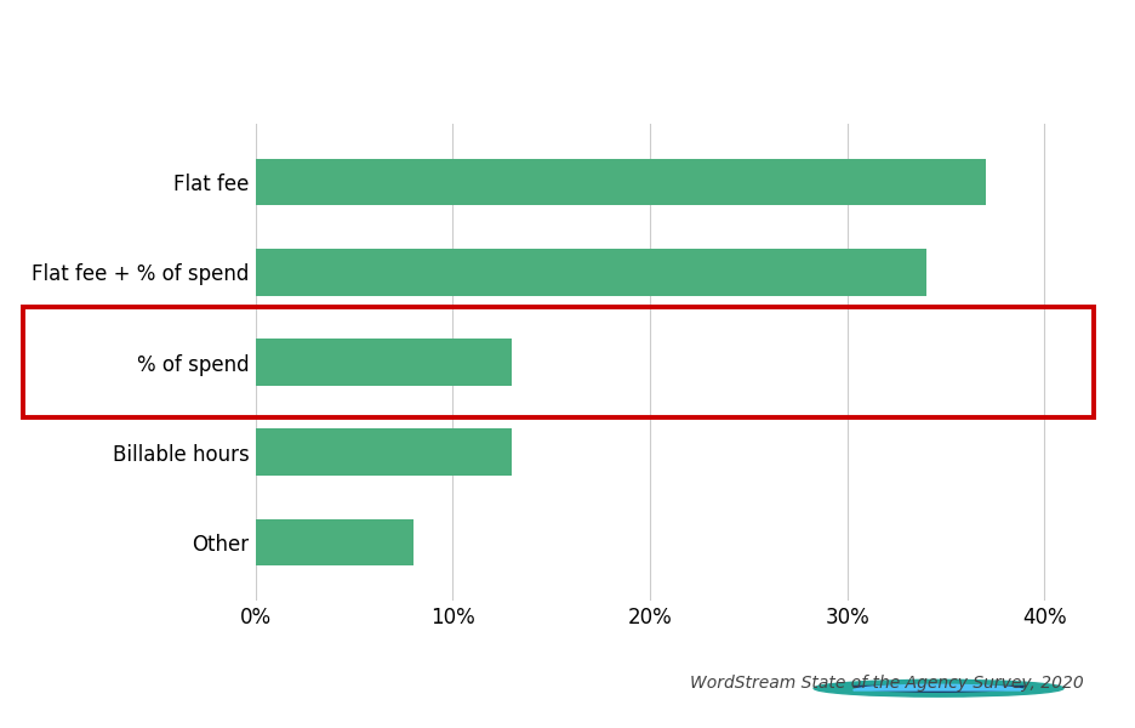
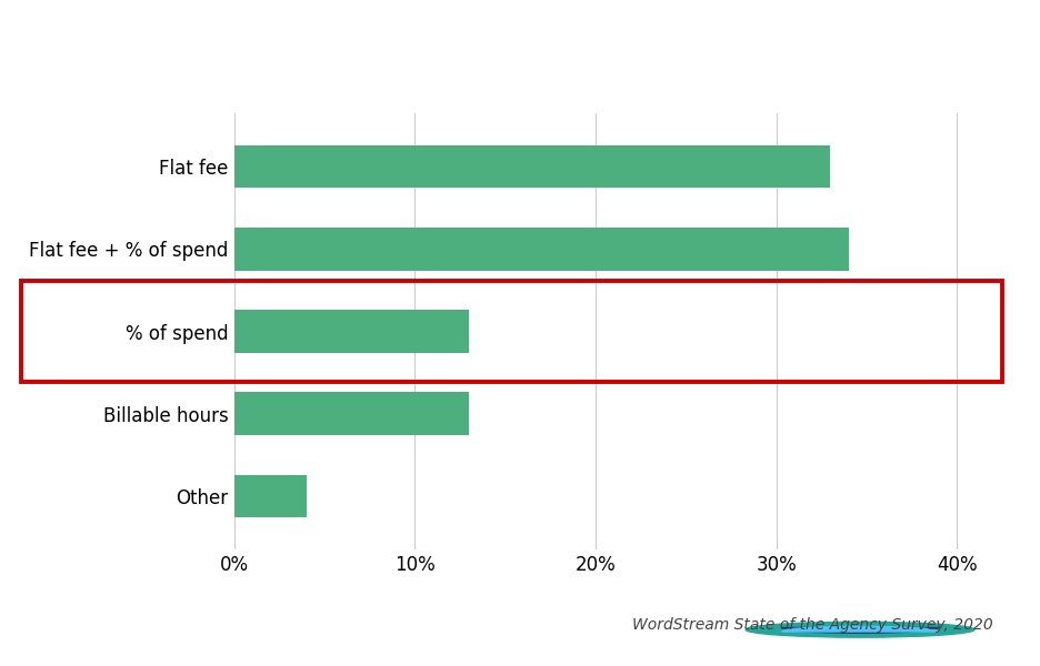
Flat fee: 37% -> 33%
Other: 8% -> 4%
